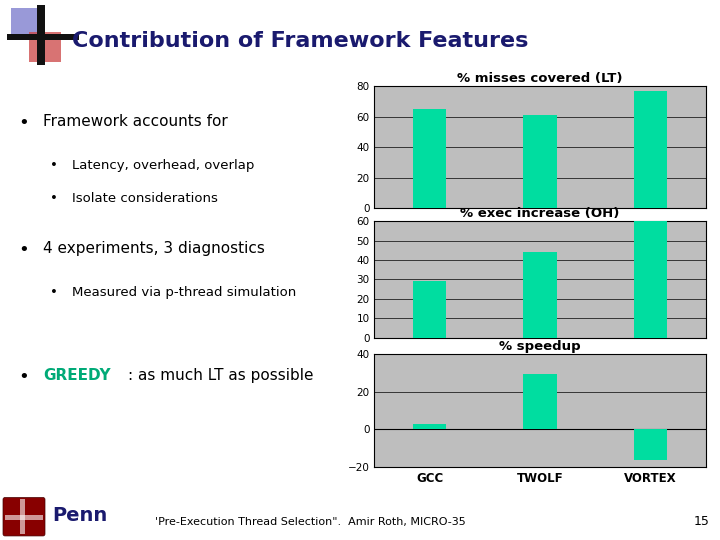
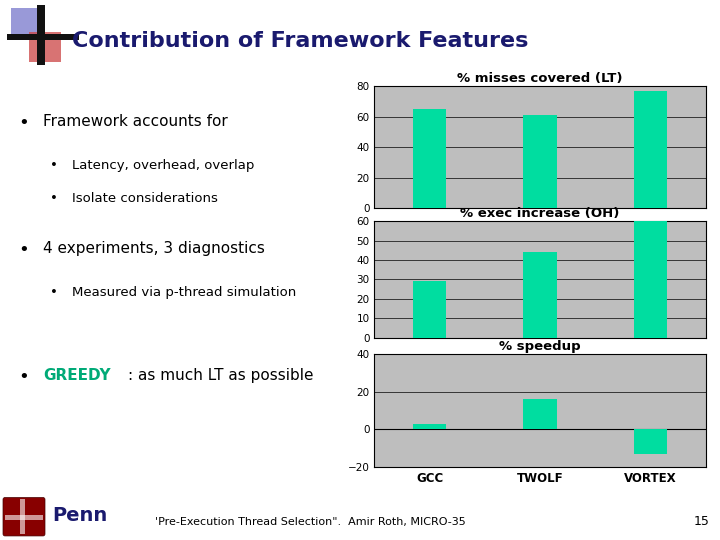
% speedup/TWOLF: 29 -> 16
% speedup/VORTEX: -16 -> -13
